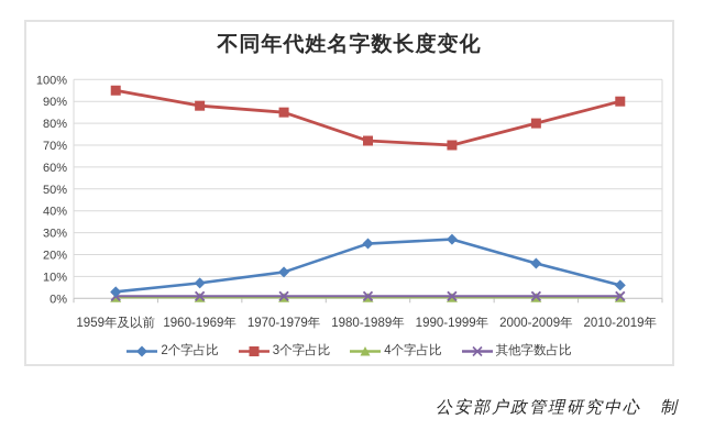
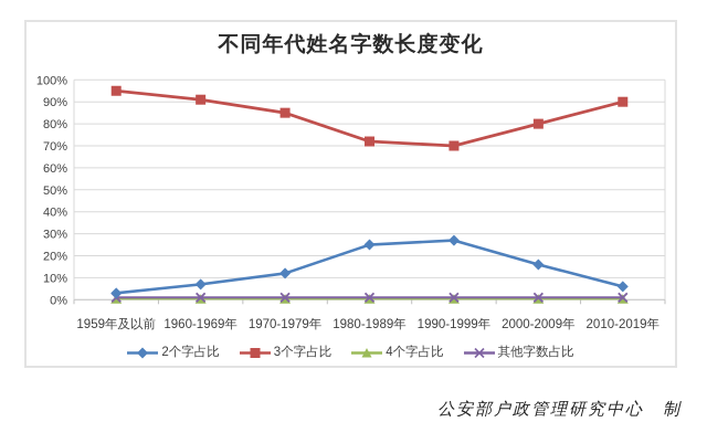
3个字占比/1960-1969年: 88% -> 91%
